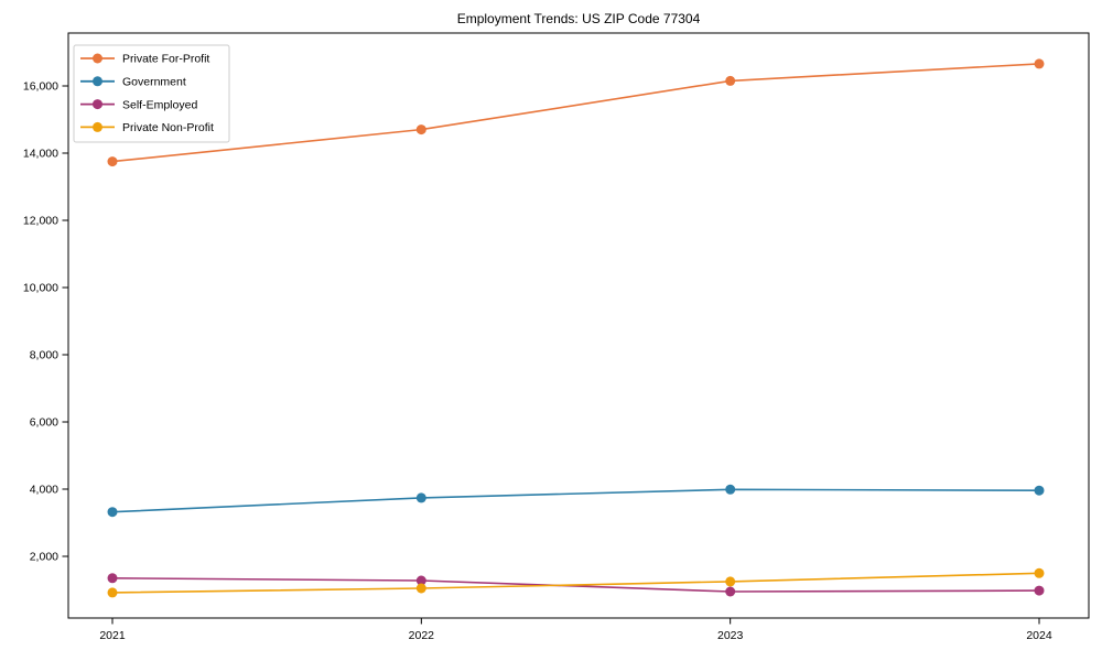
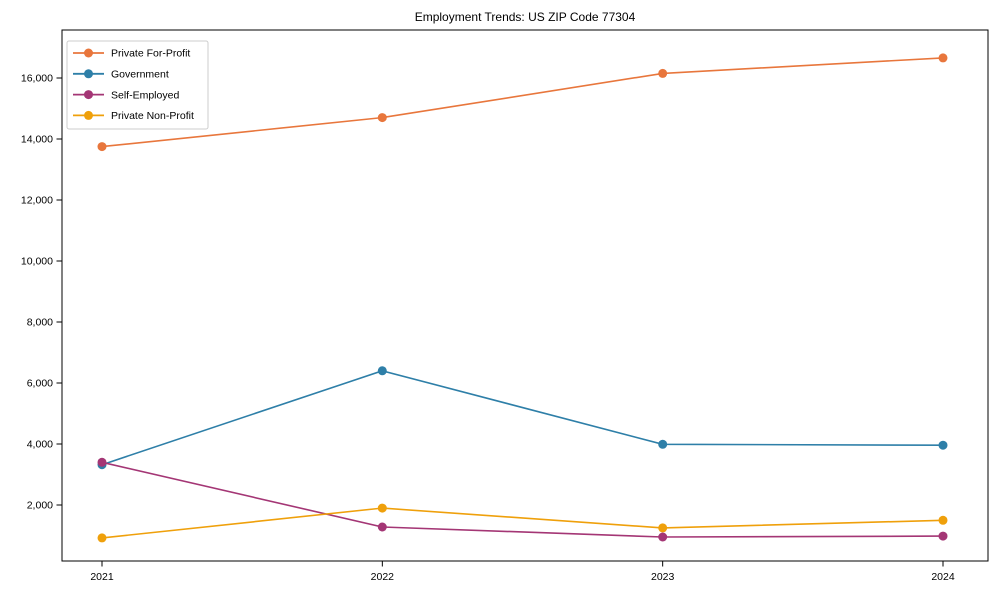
Self-Employed/2021: 1400 -> 3400
Government/2022: 3700 -> 6400
Private Non-Profit/2022: 1000 -> 1900
